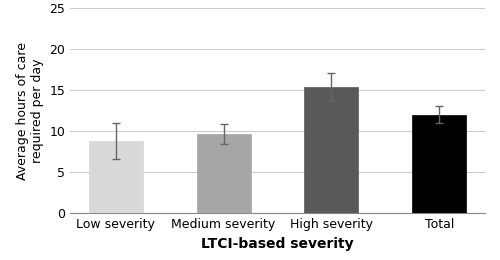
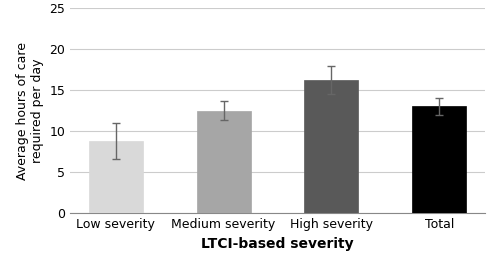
Medium severity: 9.6 -> 12.5
High severity: 15.4 -> 16.2
Total: 12.0 -> 13.0
